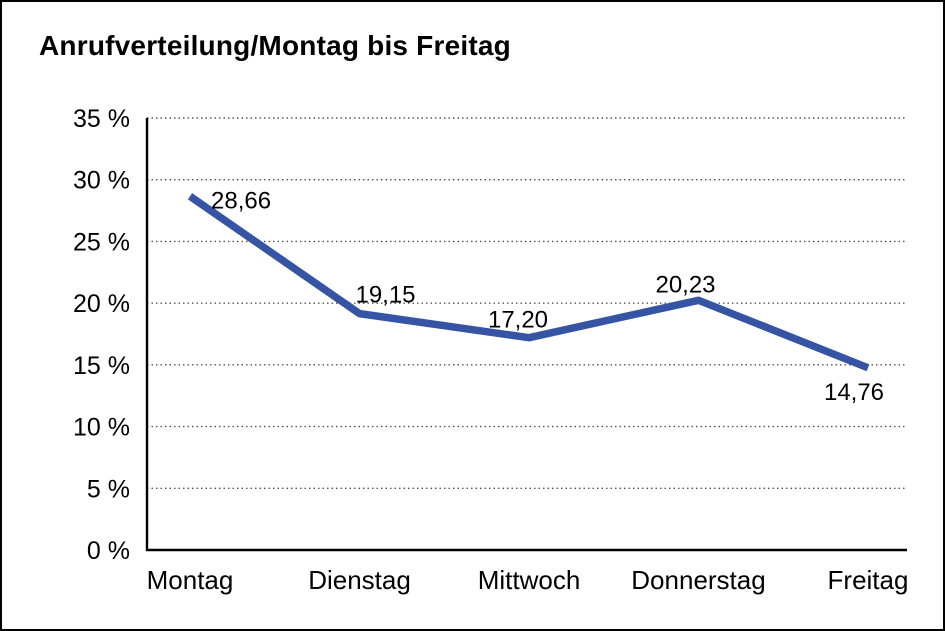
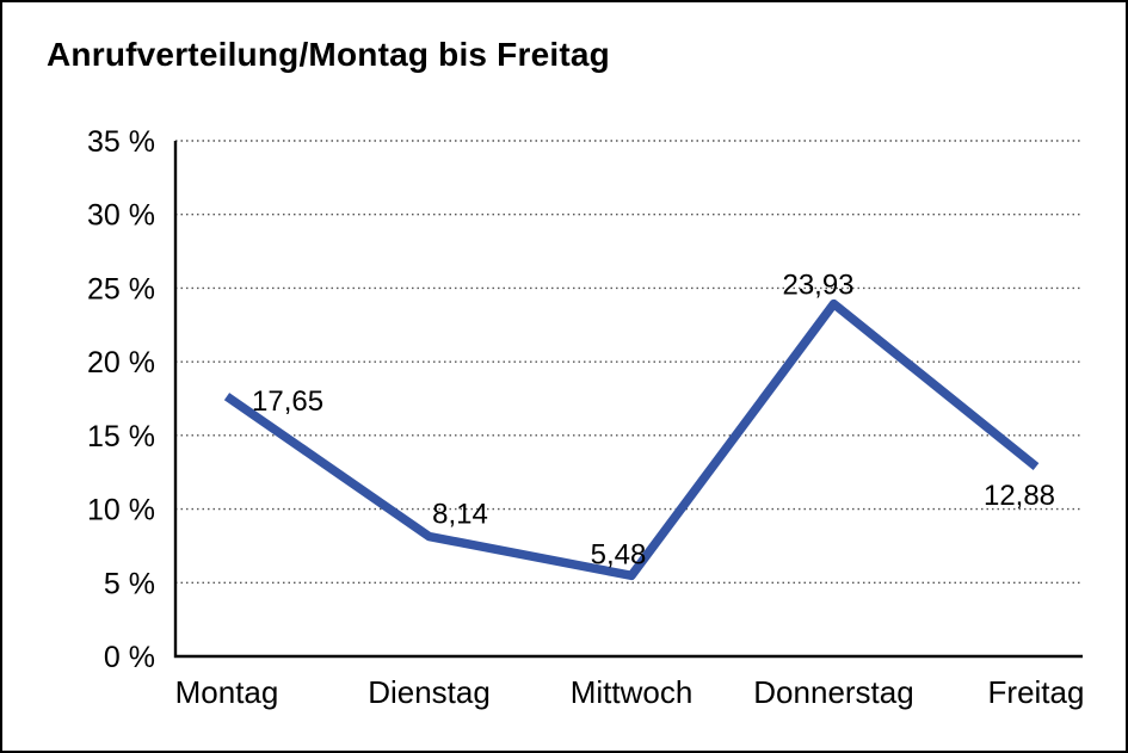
Montag: 28,66 -> 17,65
Dienstag: 19,15 -> 8,14
Mittwoch: 17,20 -> 5,48
Donnerstag: 20,23 -> 23,93
Freitag: 14,76 -> 12,88
